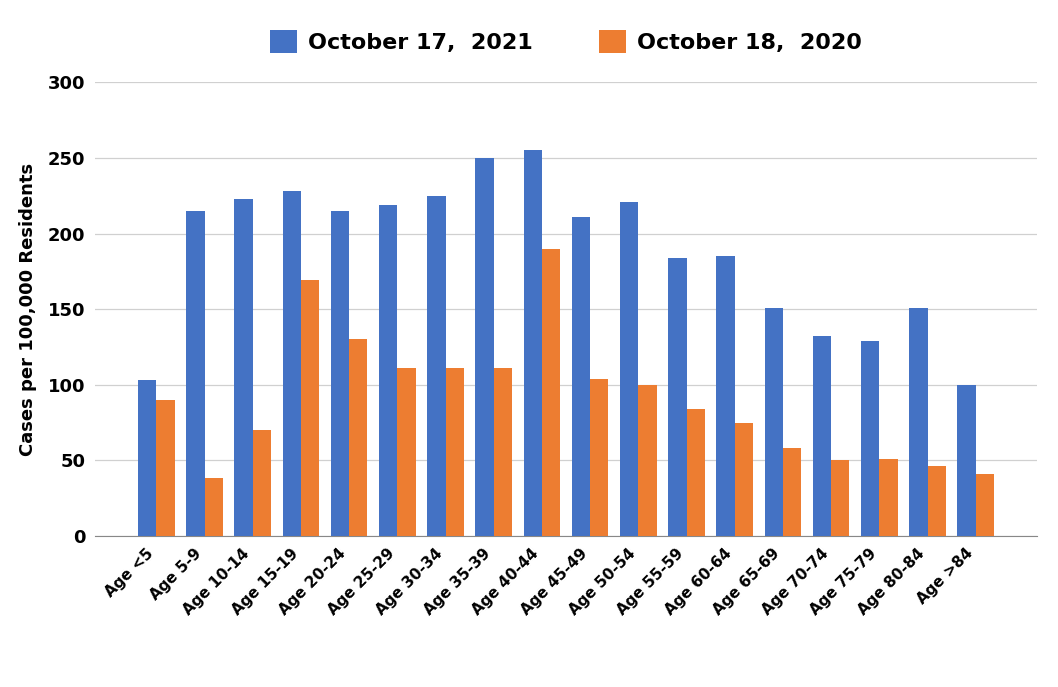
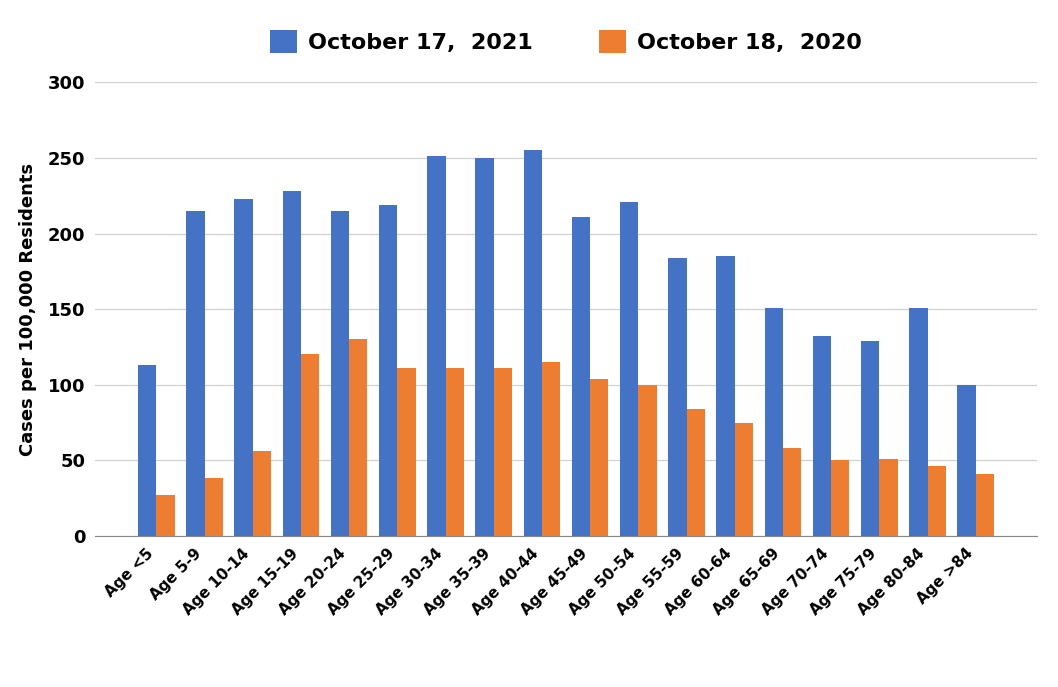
October 17, 2021/Age <5: 103 -> 113
October 18, 2020/Age <5: 90 -> 27
October 18, 2020/Age 10-14: 70 -> 56
October 18, 2020/Age 15-19: 169 -> 120
October 17, 2021/Age 30-34: 225 -> 251
October 18, 2020/Age 40-44: 190 -> 115
